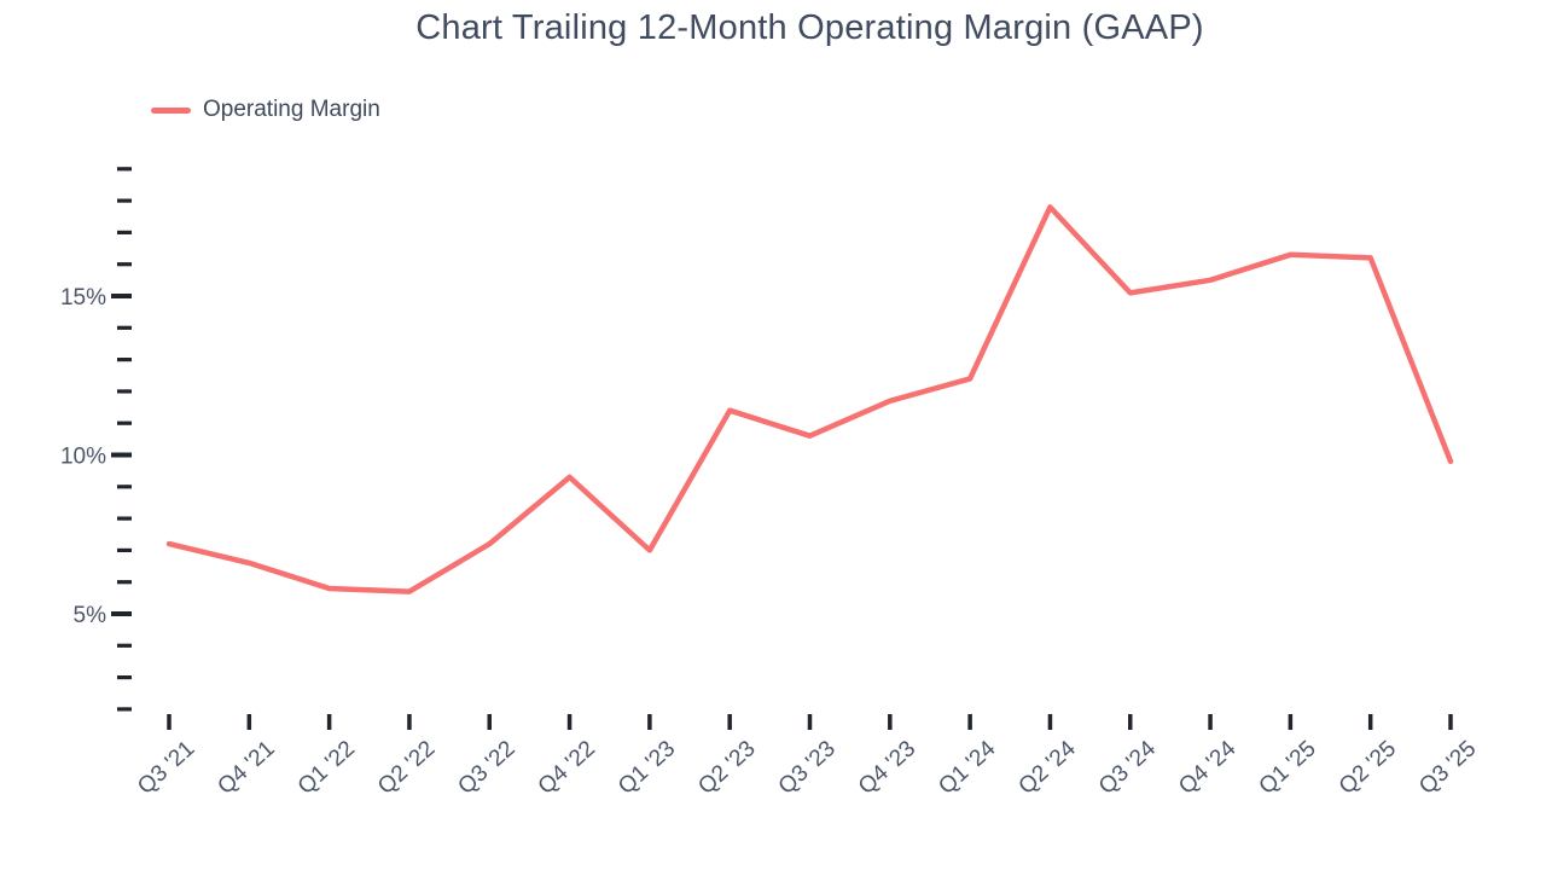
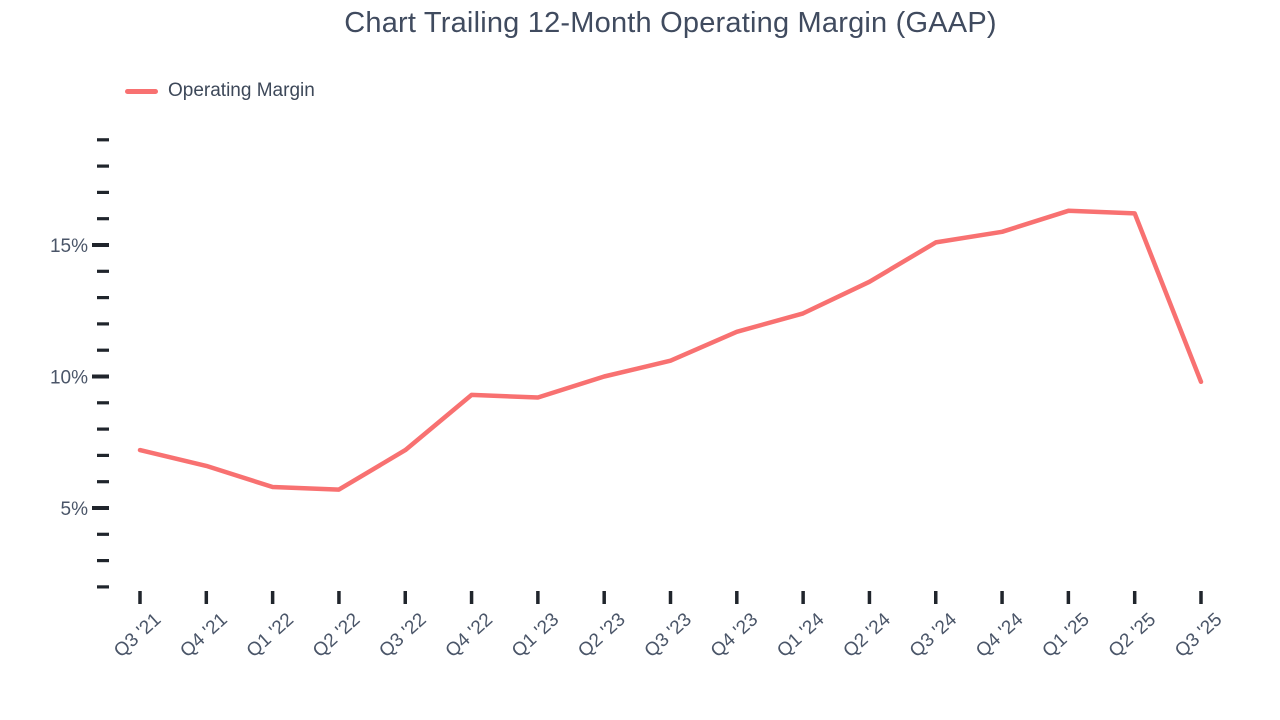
Q1 '23: 7.0% -> 9.2%
Q2 '23: 11.4% -> 10.0%
Q2 '24: 17.8% -> 13.6%
